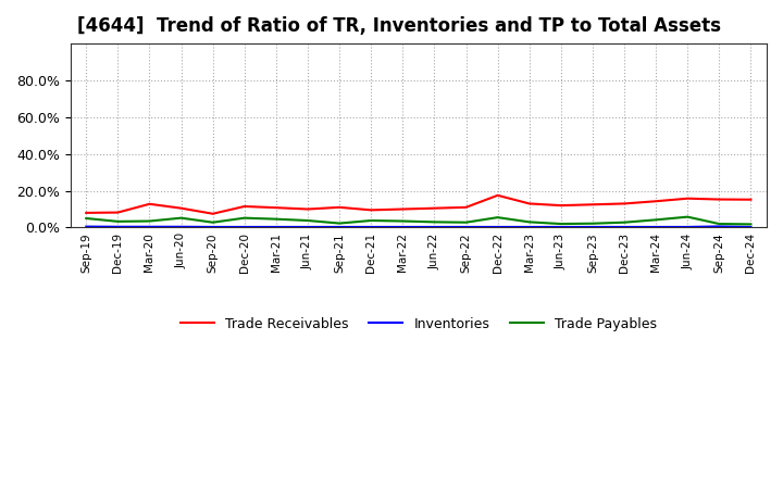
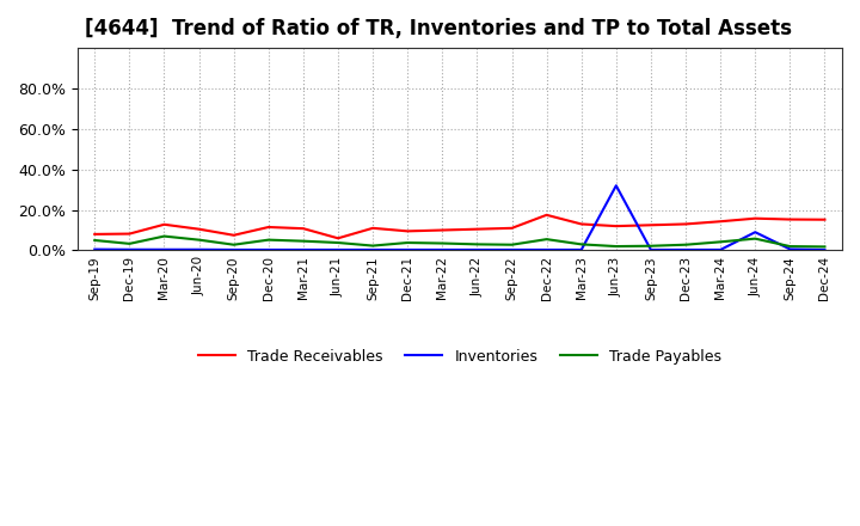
Trade Payables/Mar-20: 4% -> 7%
Trade Receivables/Jun-21: 10% -> 6%
Inventories/Jun-23: 0% -> 32%
Inventories/Jun-24: 0% -> 9%
